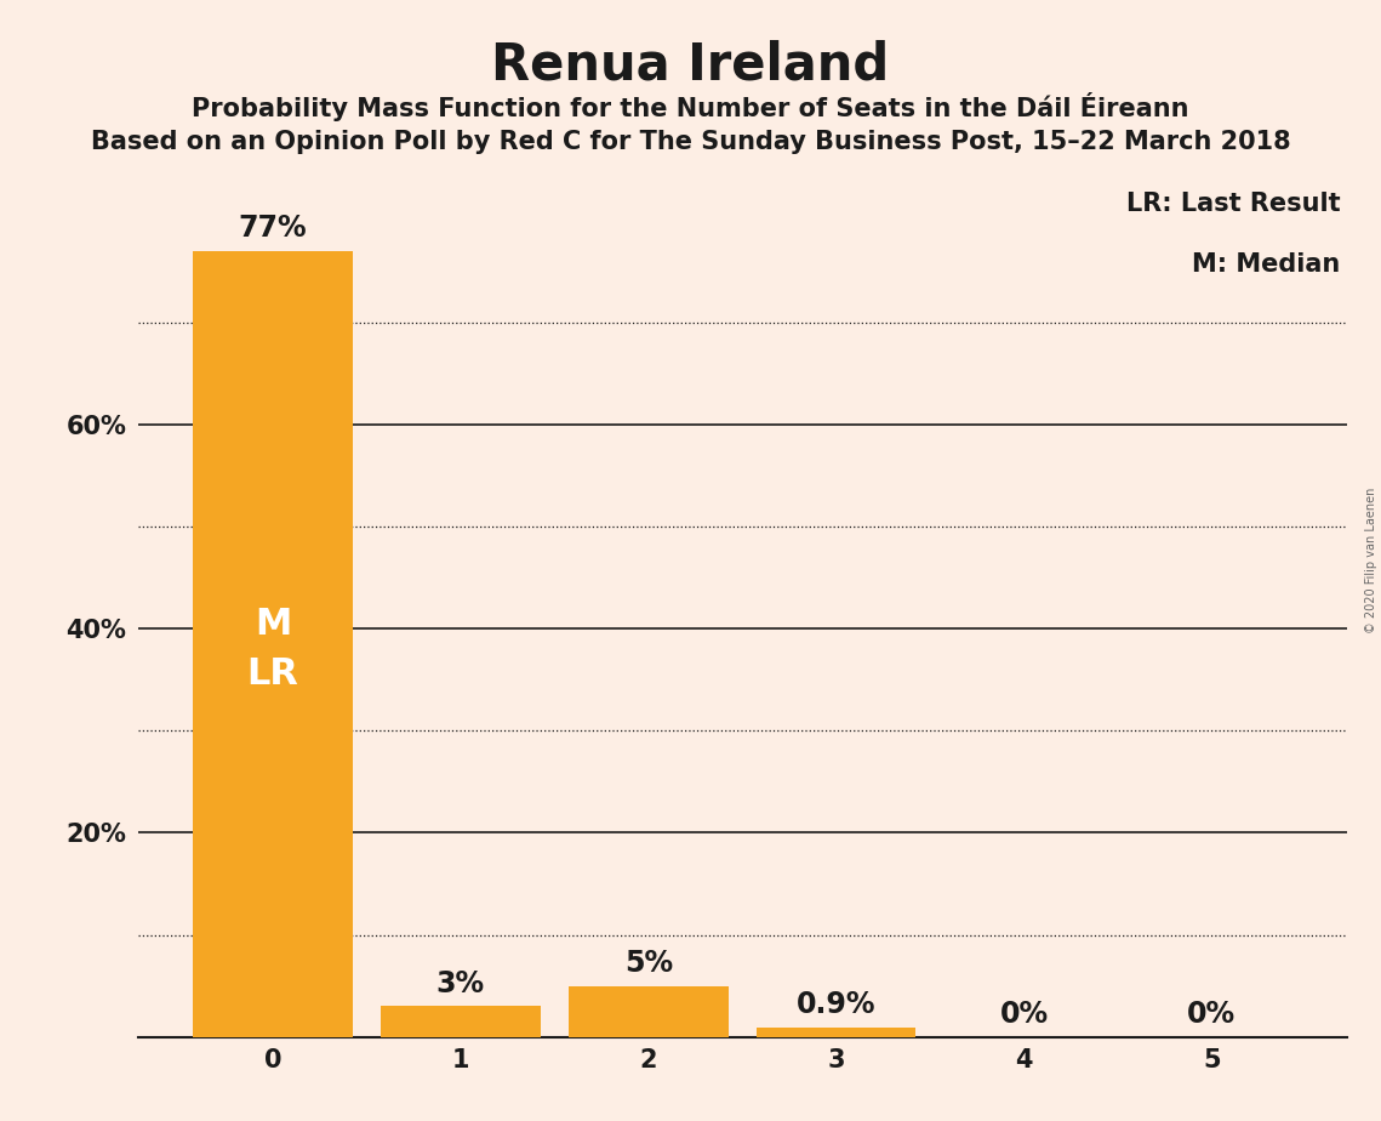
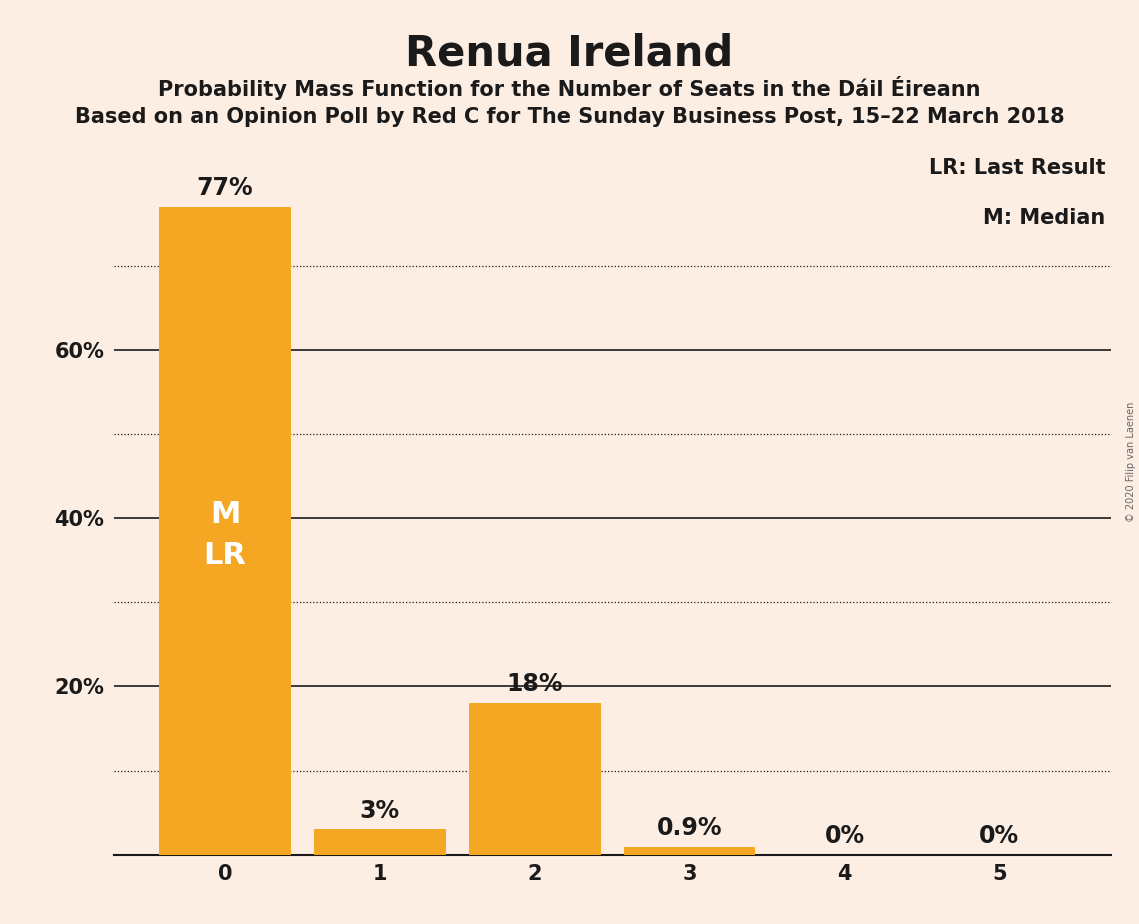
2: 5% -> 18%
